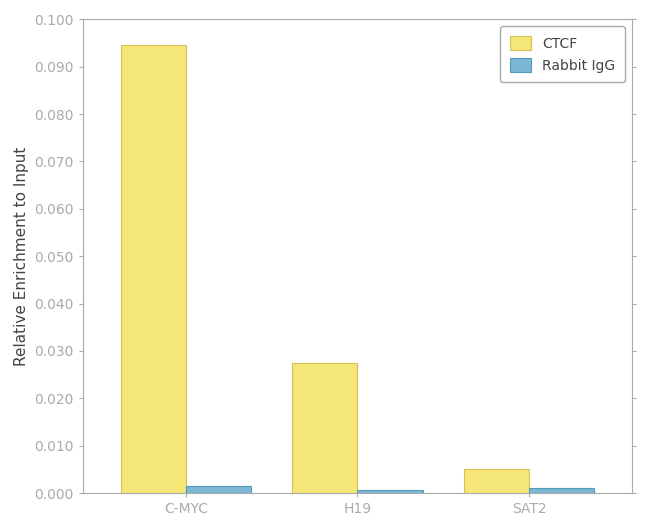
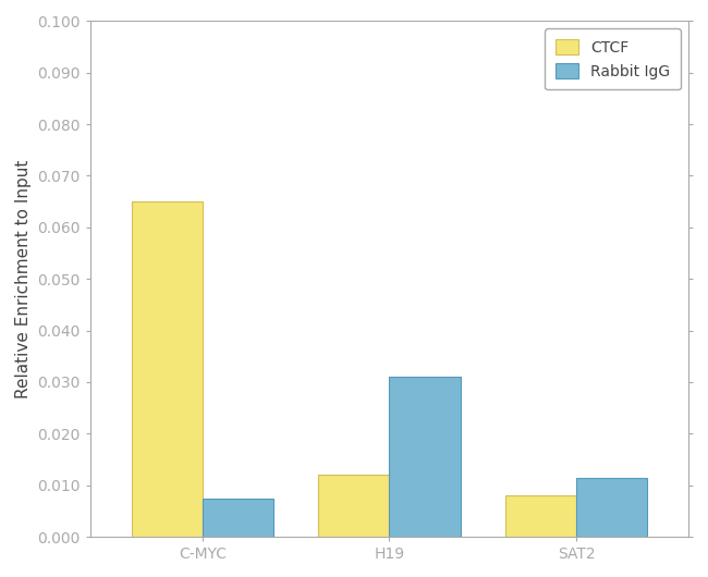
CTCF/C-MYC: 0.0945 -> 0.0650
Rabbit IgG/C-MYC: 0.0015 -> 0.0075
CTCF/H19: 0.0275 -> 0.0120
Rabbit IgG/H19: 0.0007 -> 0.0310
CTCF/SAT2: 0.0050 -> 0.0080
Rabbit IgG/SAT2: 0.0010 -> 0.0115
